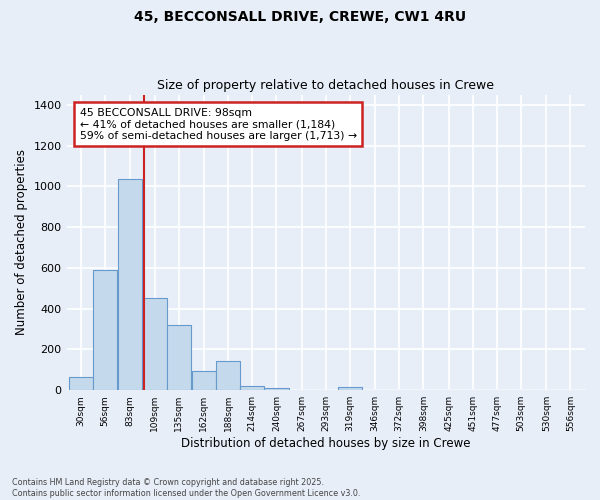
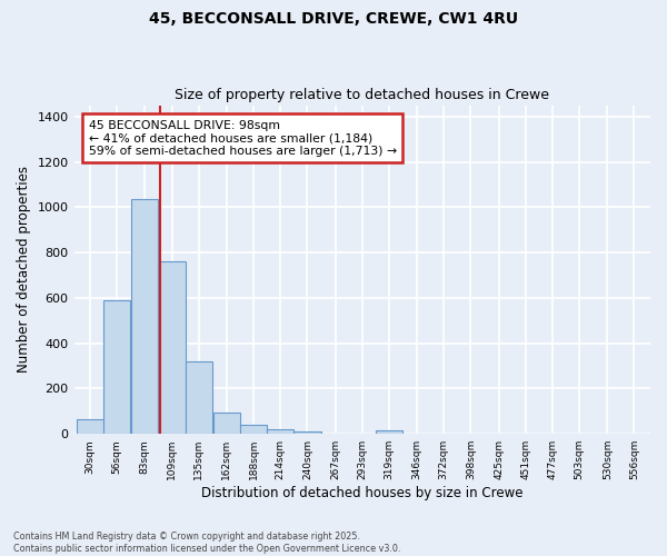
109sqm: 450 -> 760
188sqm: 145 -> 38
